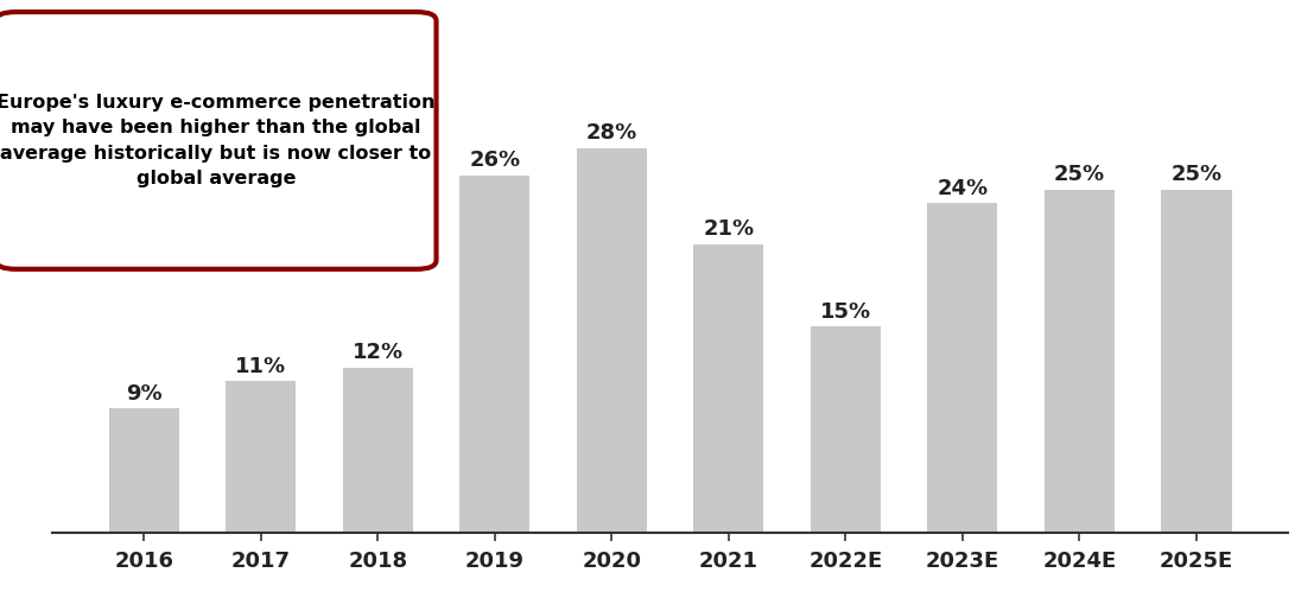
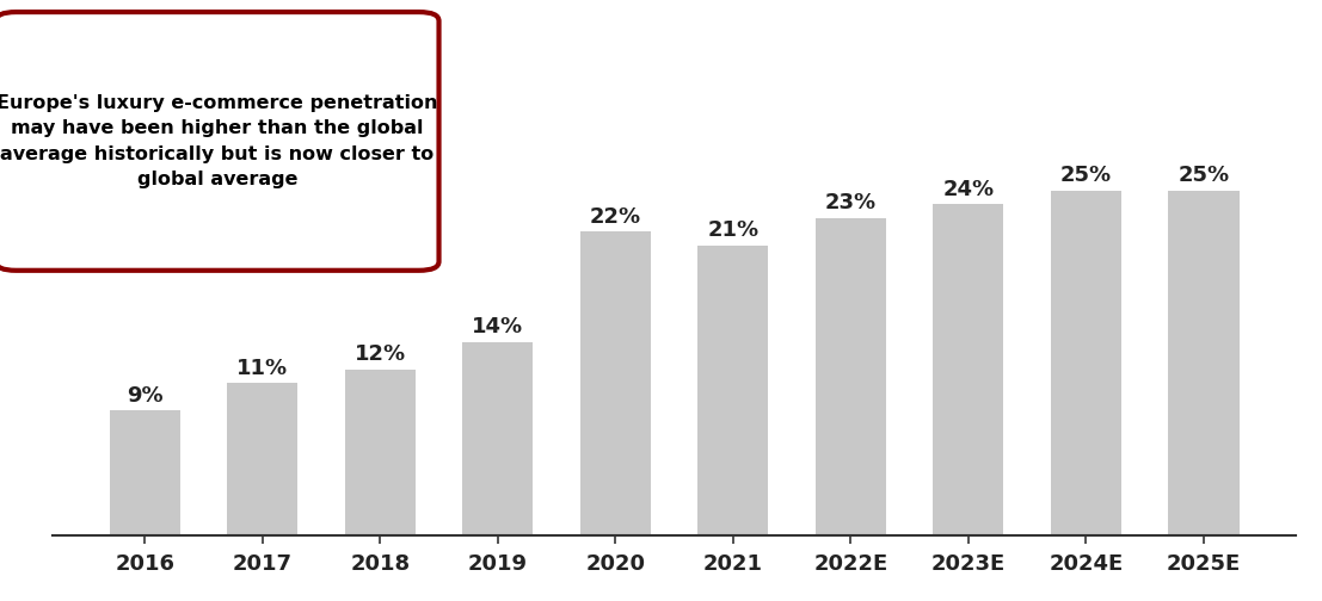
2019: 26% -> 14%
2020: 28% -> 22%
2022E: 15% -> 23%
